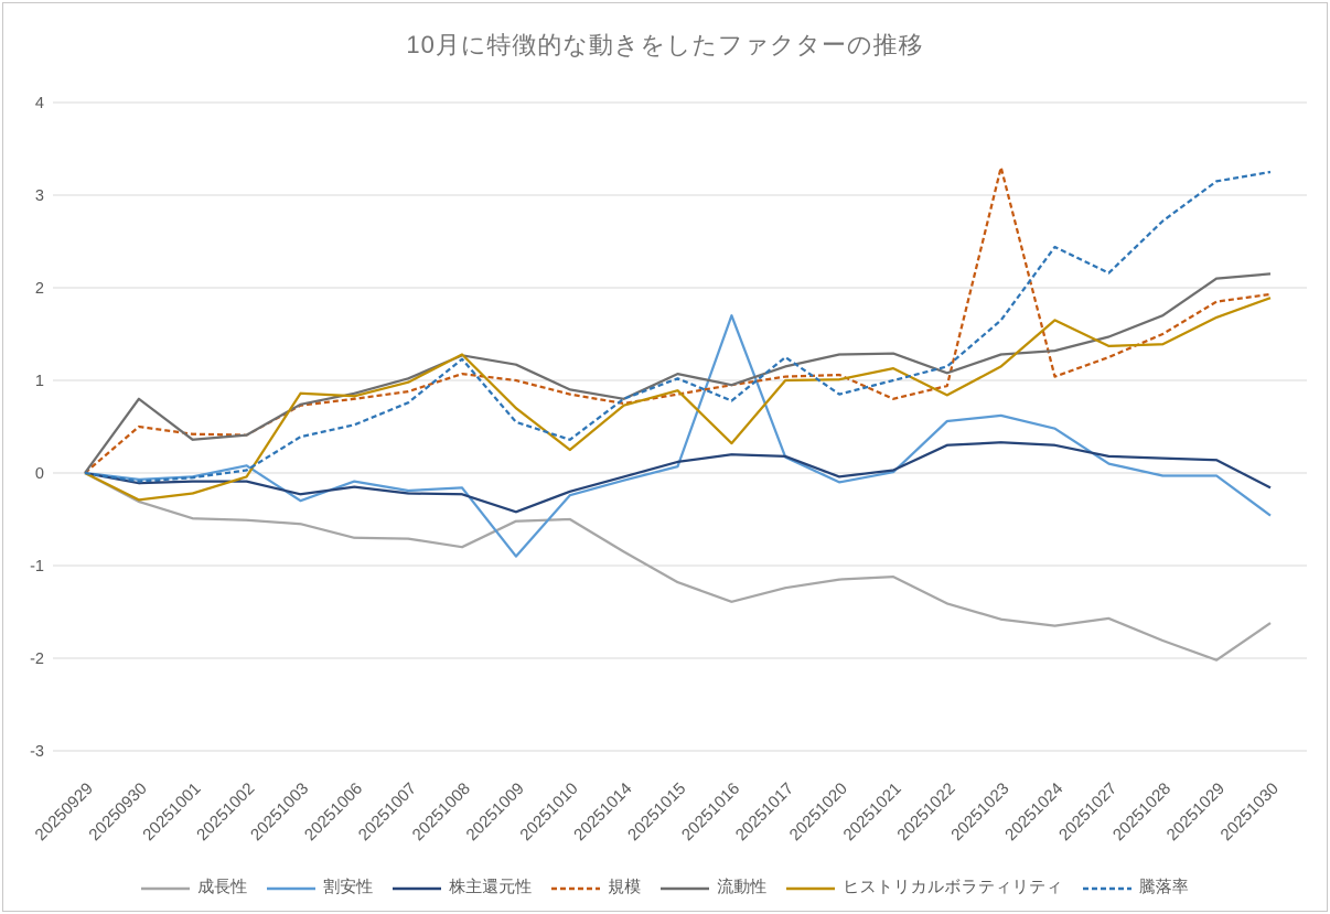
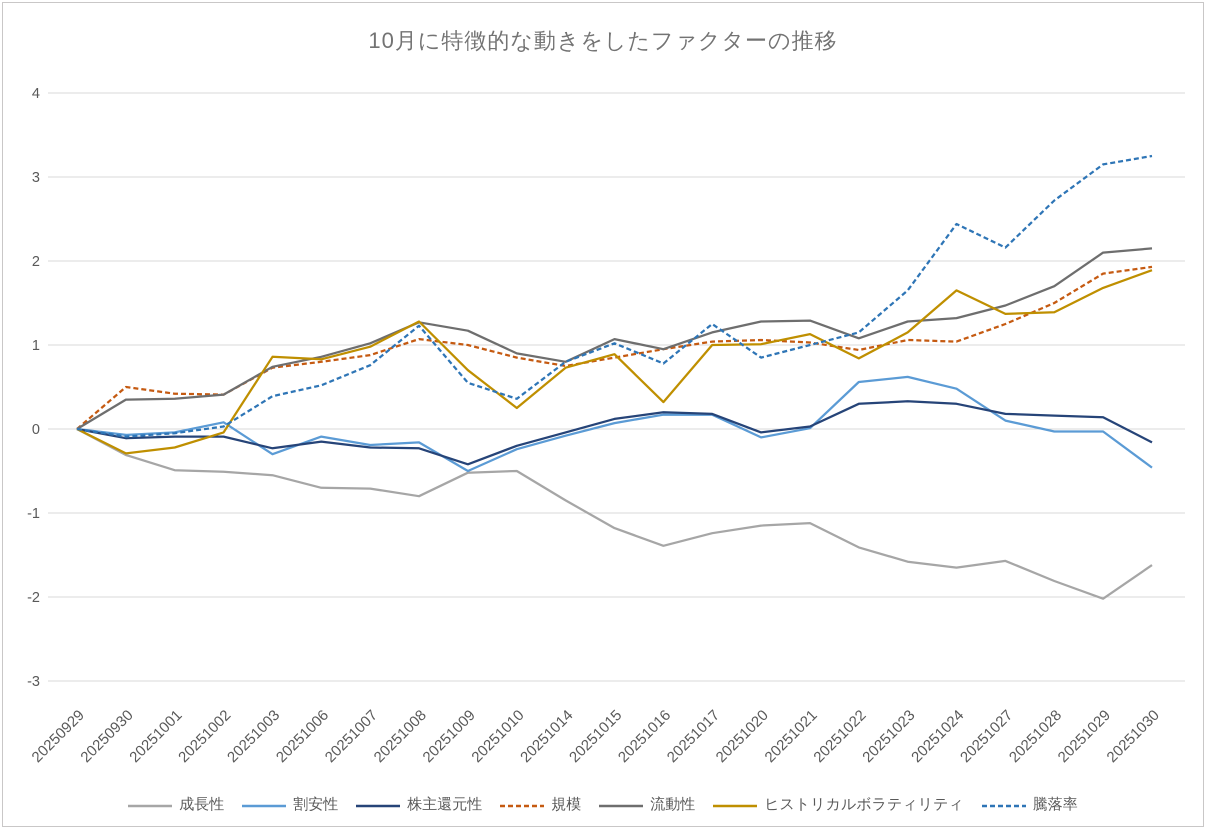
流動性/20250930: 0.8 -> 0.3
割安性/20251009: -0.9 -> -0.5
割安性/20251016: 1.7 -> 0.2
規模/20251021: 0.8 -> 1.0
規模/20251023: 3.3 -> 1.1
